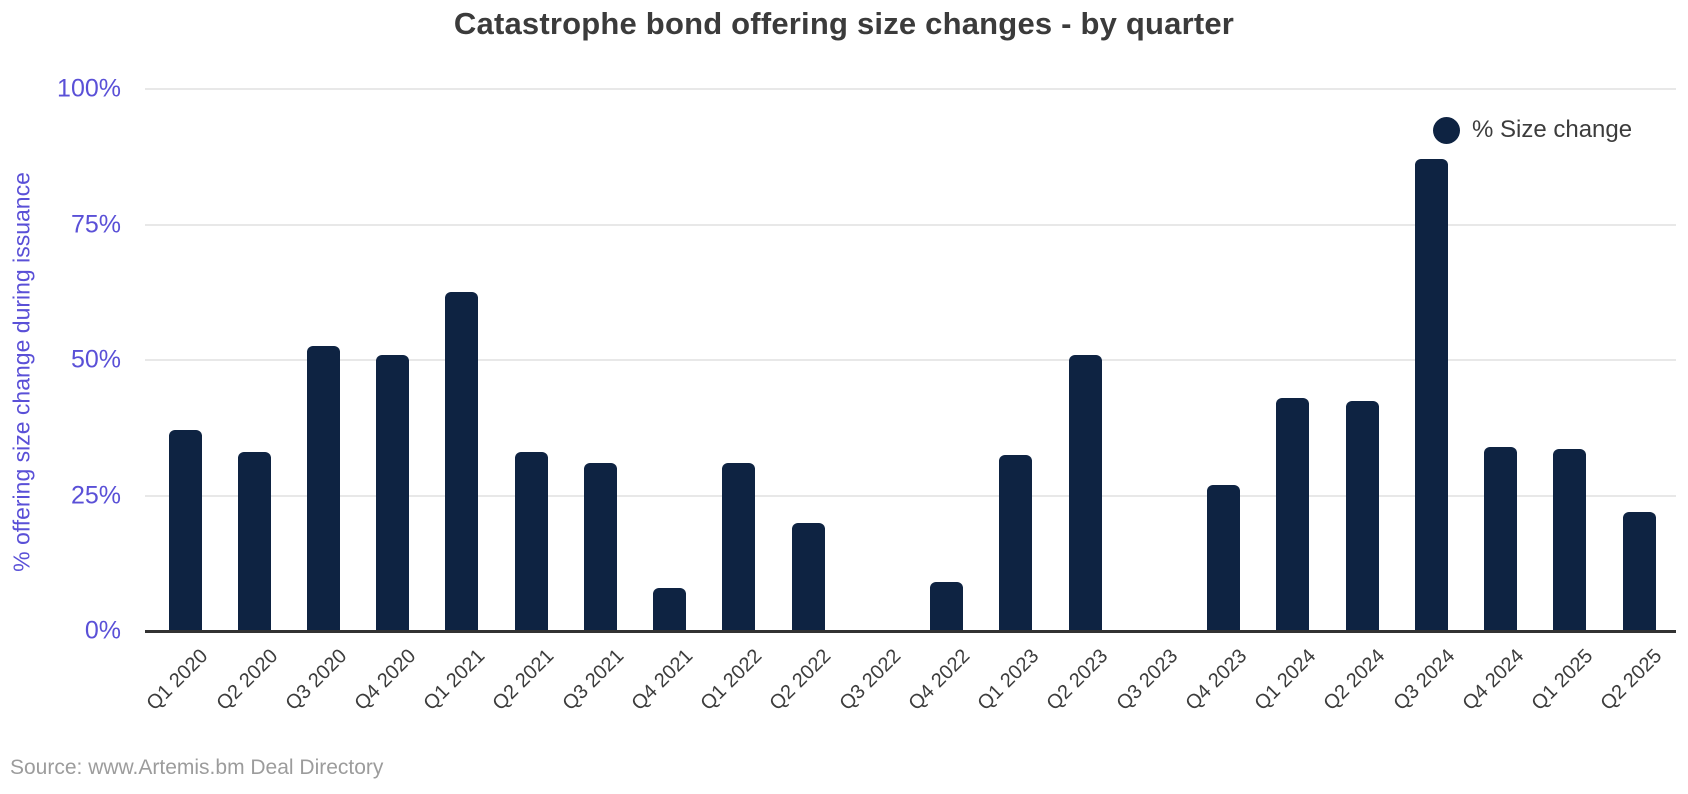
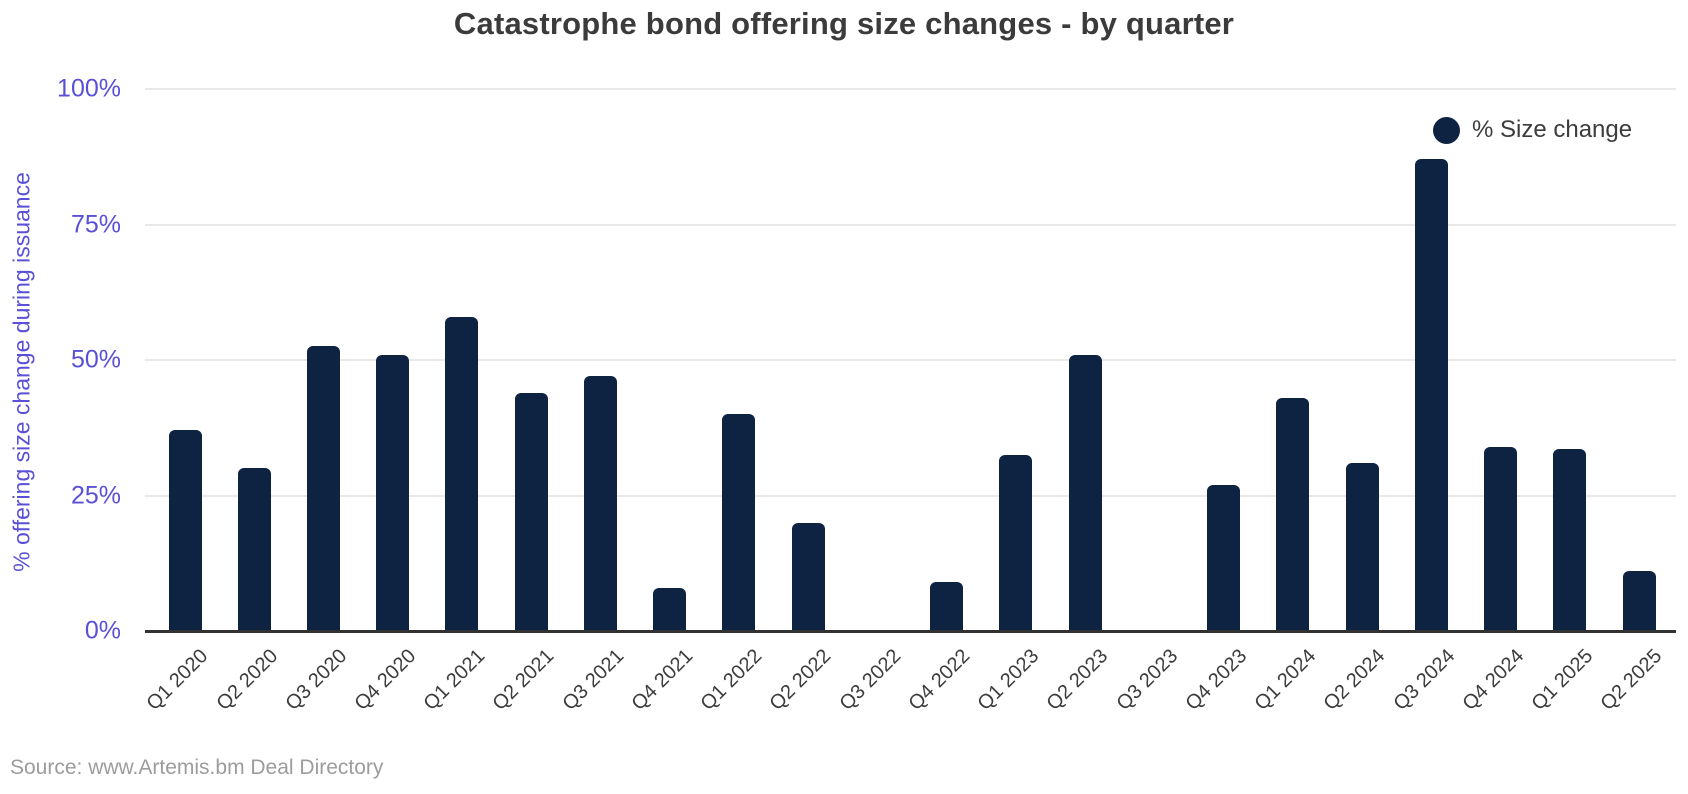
Q2 2020: 33% -> 30%
Q1 2021: 62% -> 58%
Q2 2021: 33% -> 44%
Q3 2021: 31% -> 47%
Q1 2022: 31% -> 40%
Q2 2024: 42% -> 31%
Q2 2025: 22% -> 11%
